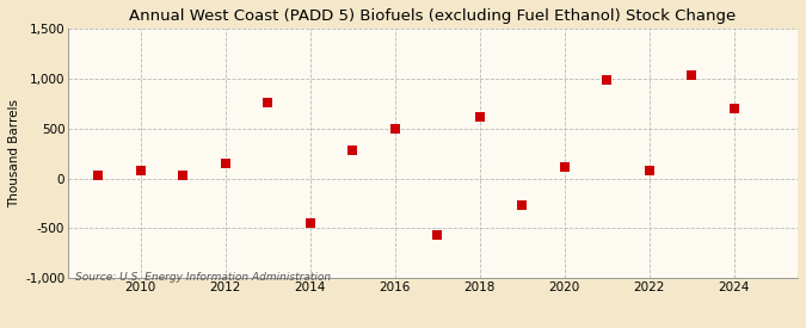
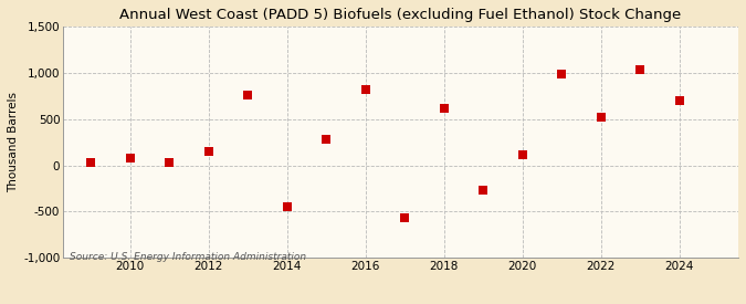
2016: 500 -> 820
2022: 80 -> 520
